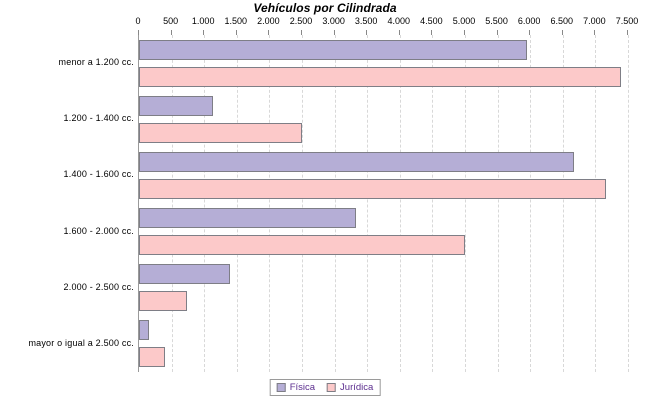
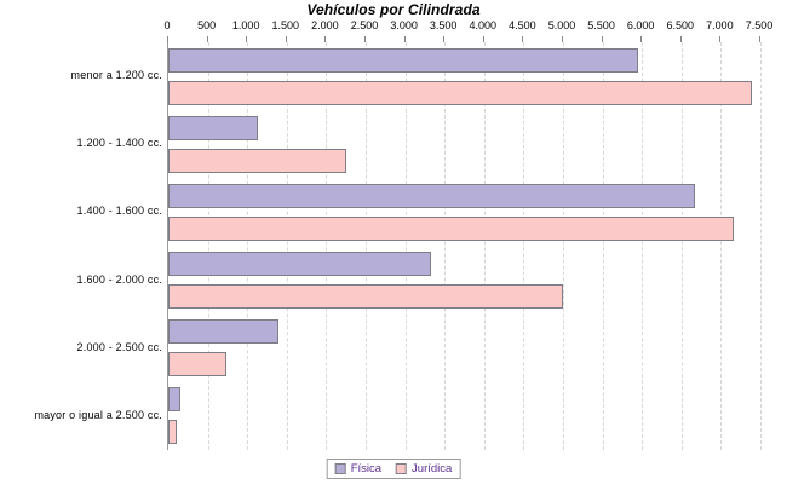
Jurídica/1.200 - 1.400 cc.: 2500 -> 2200
Jurídica/mayor o igual a 2.500 cc.: 400 -> 100
